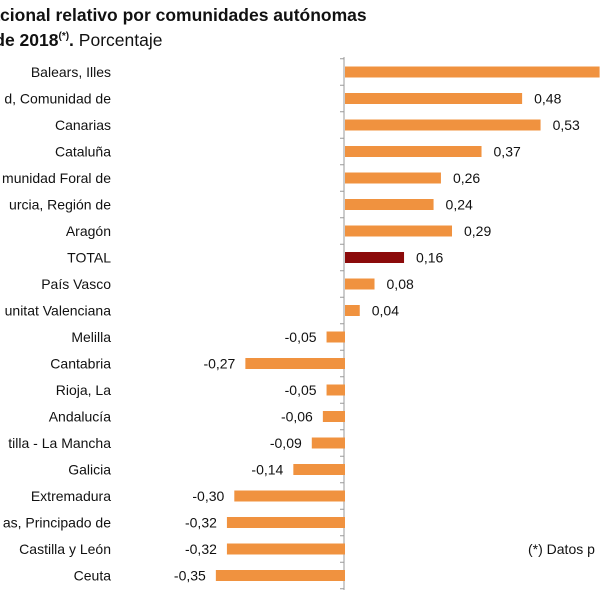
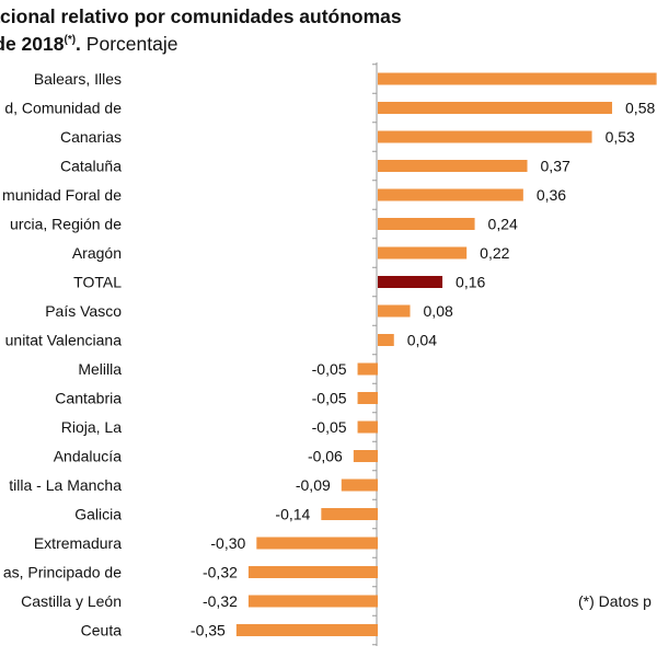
d, Comunidad de: 0,48 -> 0,58
munidad Foral de: 0,26 -> 0,36
Aragón: 0,29 -> 0,22
Cantabria: -0,27 -> -0,05
